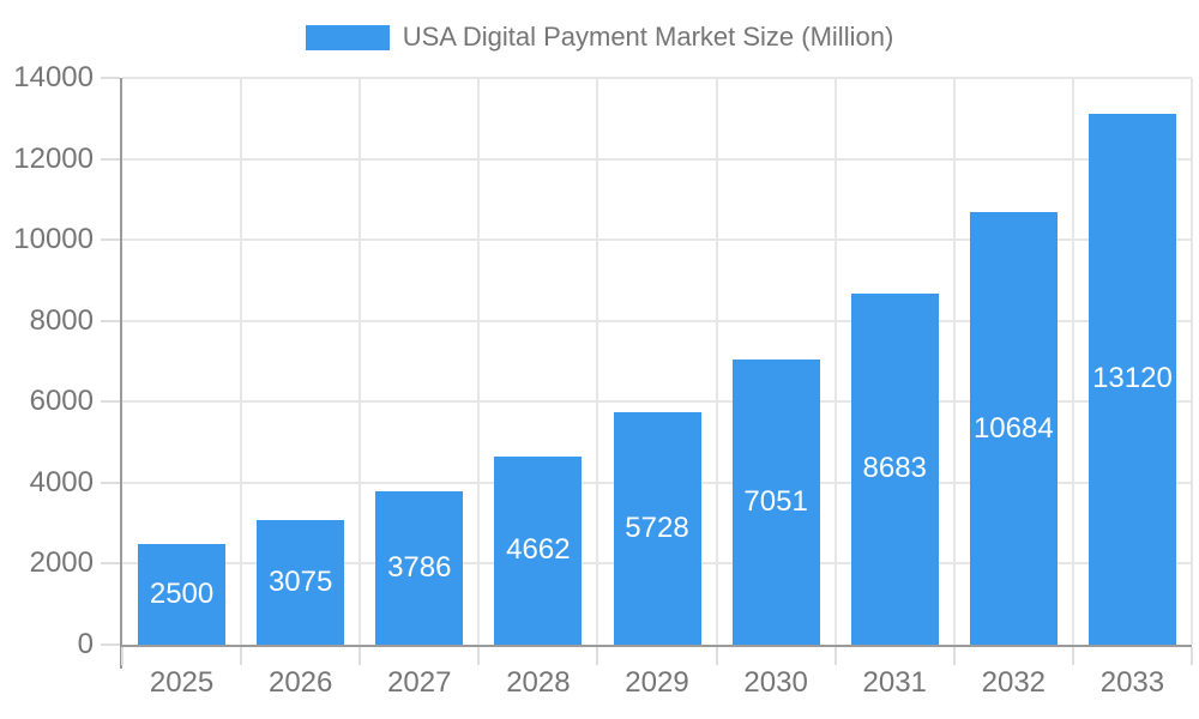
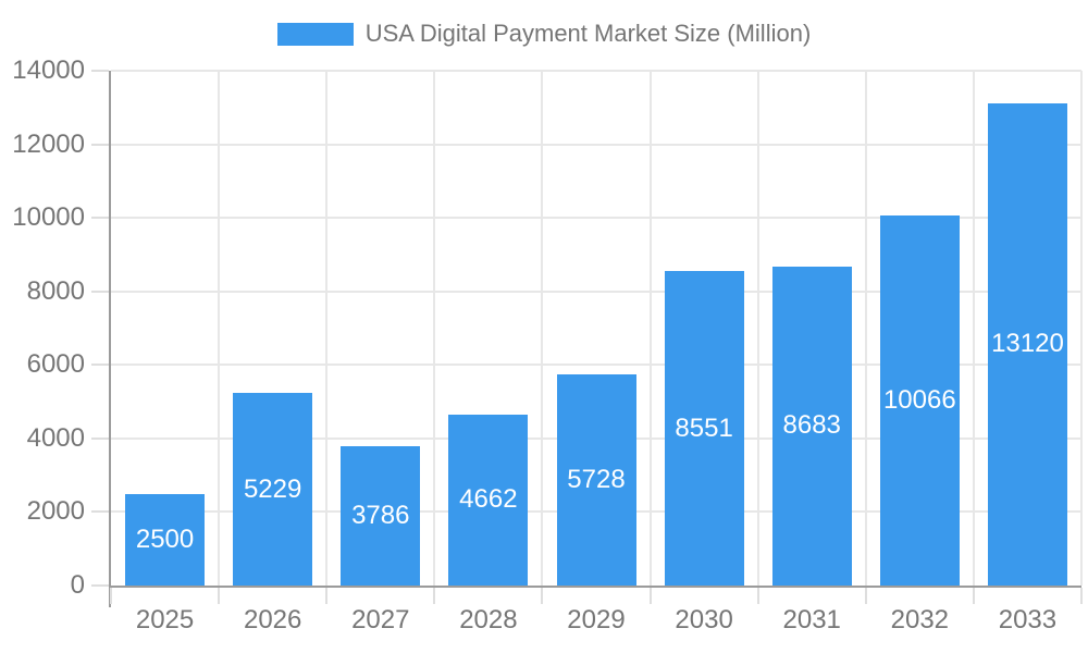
2026: 3075 -> 5229
2030: 7051 -> 8551
2032: 10684 -> 10066
